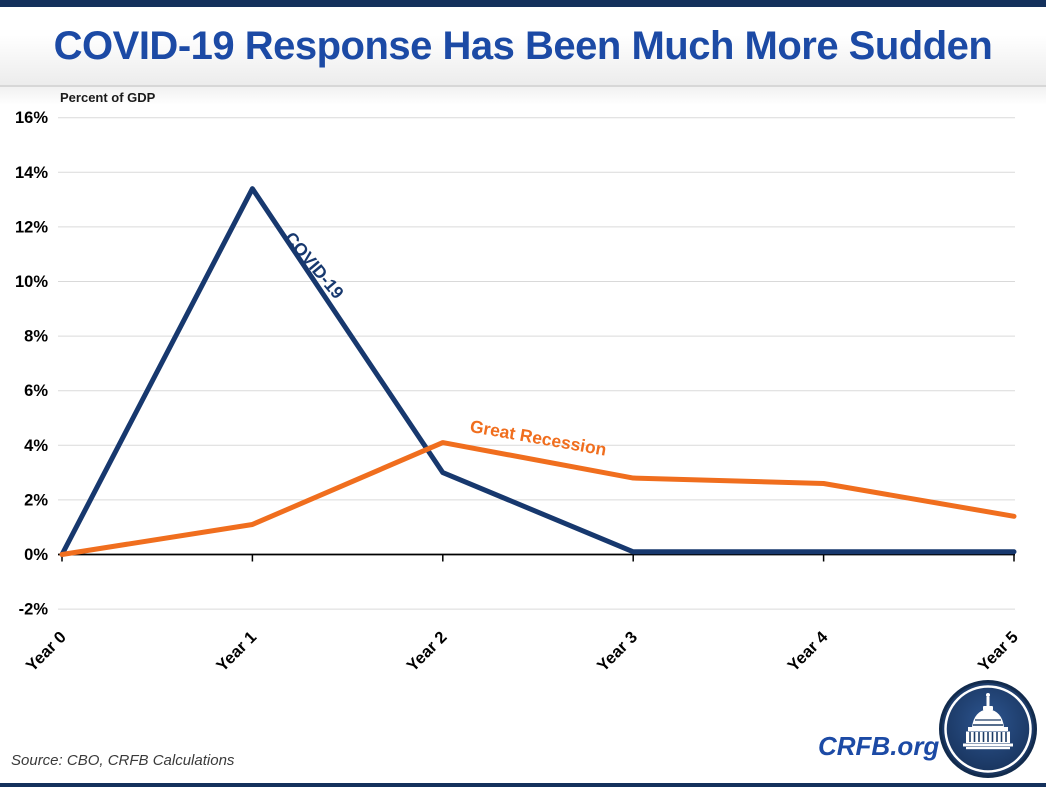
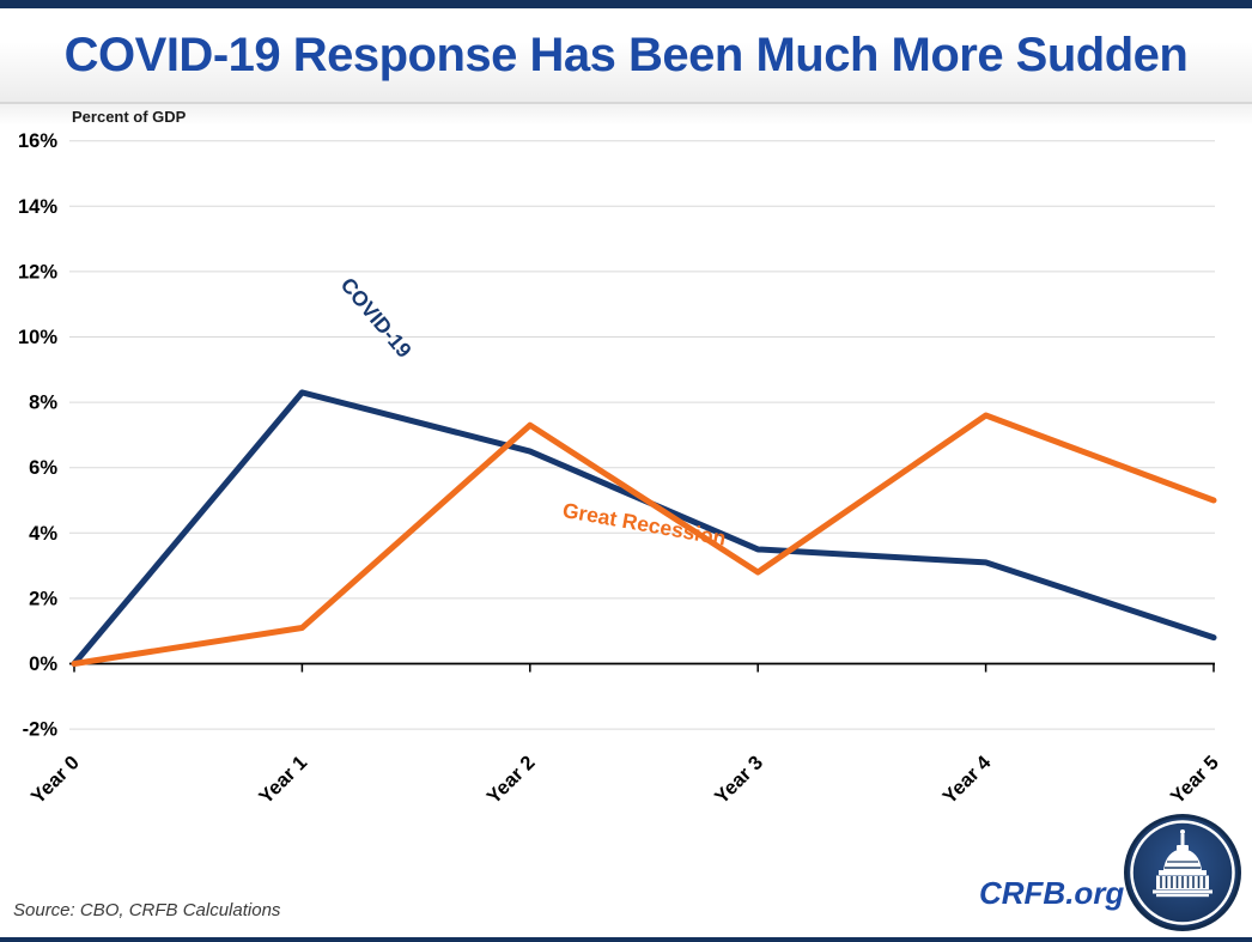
COVID-19/Year 1: 13.4% -> 8.3%
COVID-19/Year 2: 3.0% -> 6.5%
Great Recession/Year 2: 4.1% -> 7.3%
COVID-19/Year 3: 0.1% -> 3.5%
COVID-19/Year 4: 0.1% -> 3.1%
Great Recession/Year 4: 2.6% -> 7.6%
COVID-19/Year 5: 0.1% -> 0.8%
Great Recession/Year 5: 1.4% -> 5.0%
